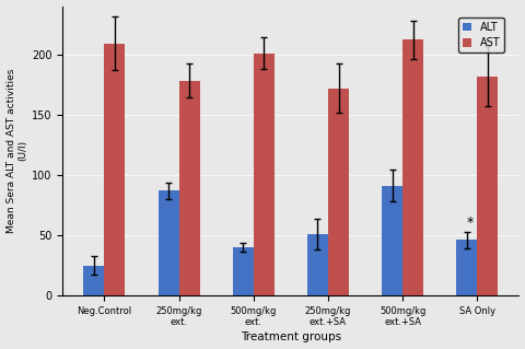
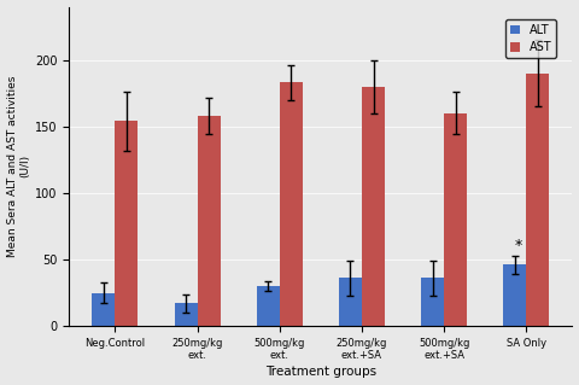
AST/Neg.Control: 209 -> 154
ALT/250mg/kg ext.: 87 -> 17
AST/250mg/kg ext.: 178 -> 158
ALT/500mg/kg ext.: 40 -> 30
AST/500mg/kg ext.: 201 -> 183
ALT/250mg/kg ext.+SA: 51 -> 36
AST/250mg/kg ext.+SA: 172 -> 180
ALT/500mg/kg ext.+SA: 91 -> 36
AST/500mg/kg ext.+SA: 212 -> 160
AST/SA Only: 182 -> 190
